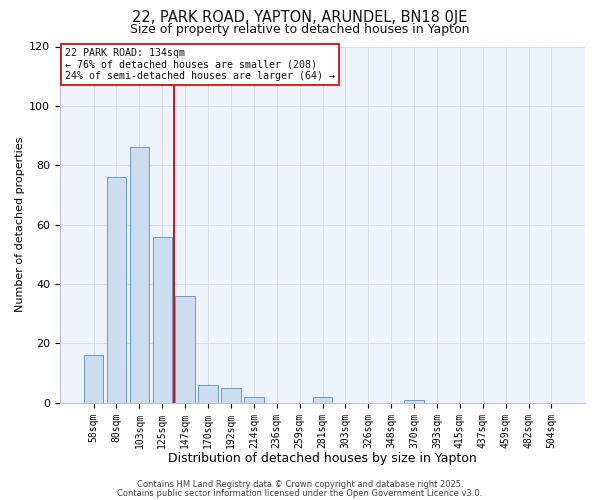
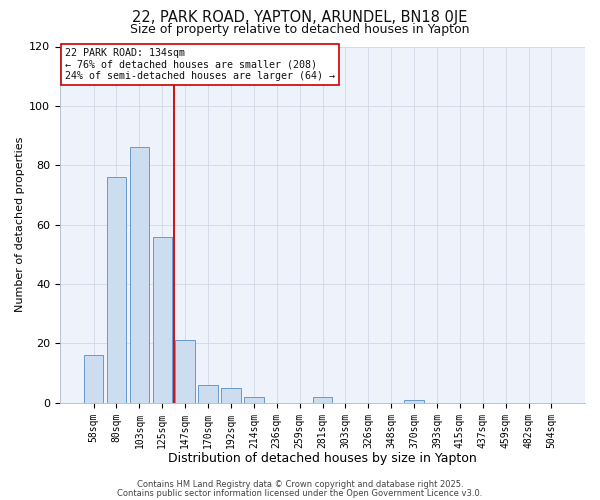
147sqm: 36 -> 21
